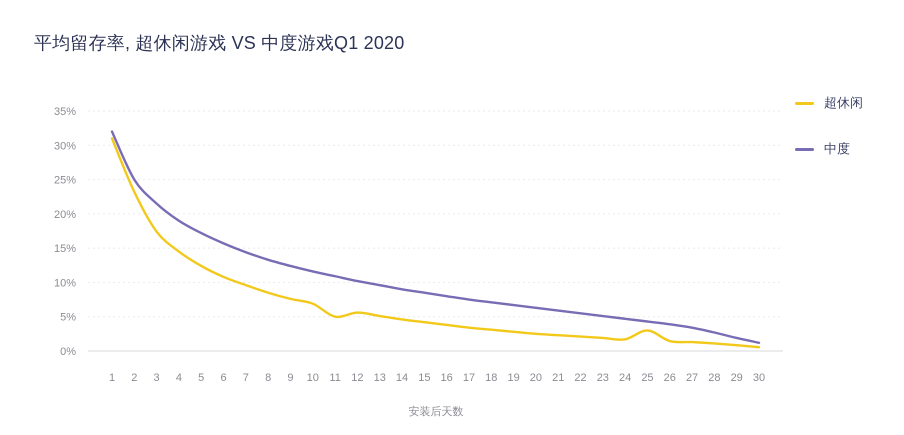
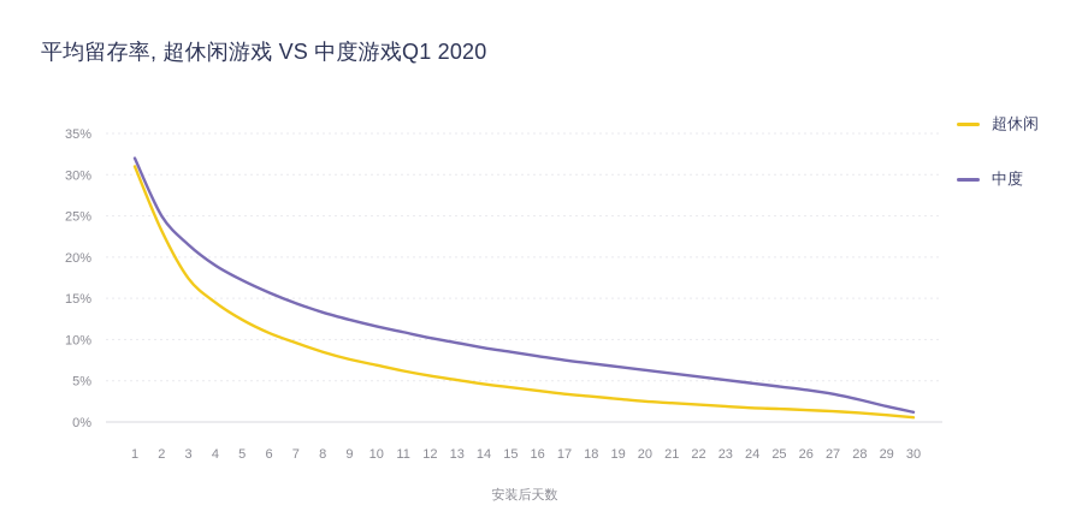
超休闲/11: 5% -> 6%
超休闲/25: 3% -> 2%
